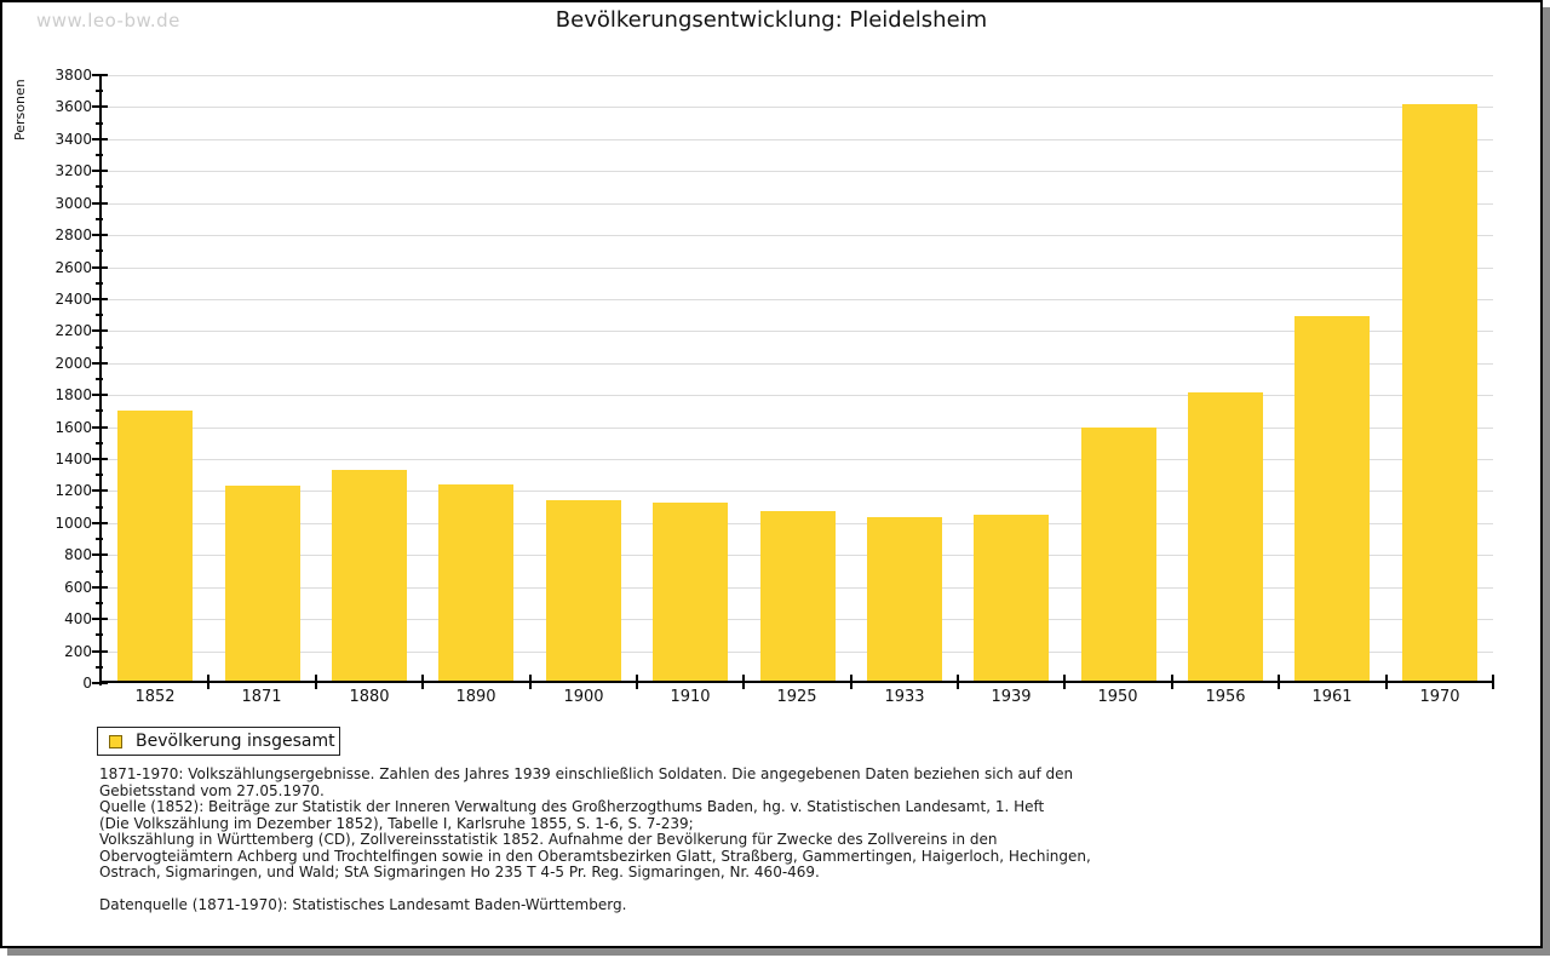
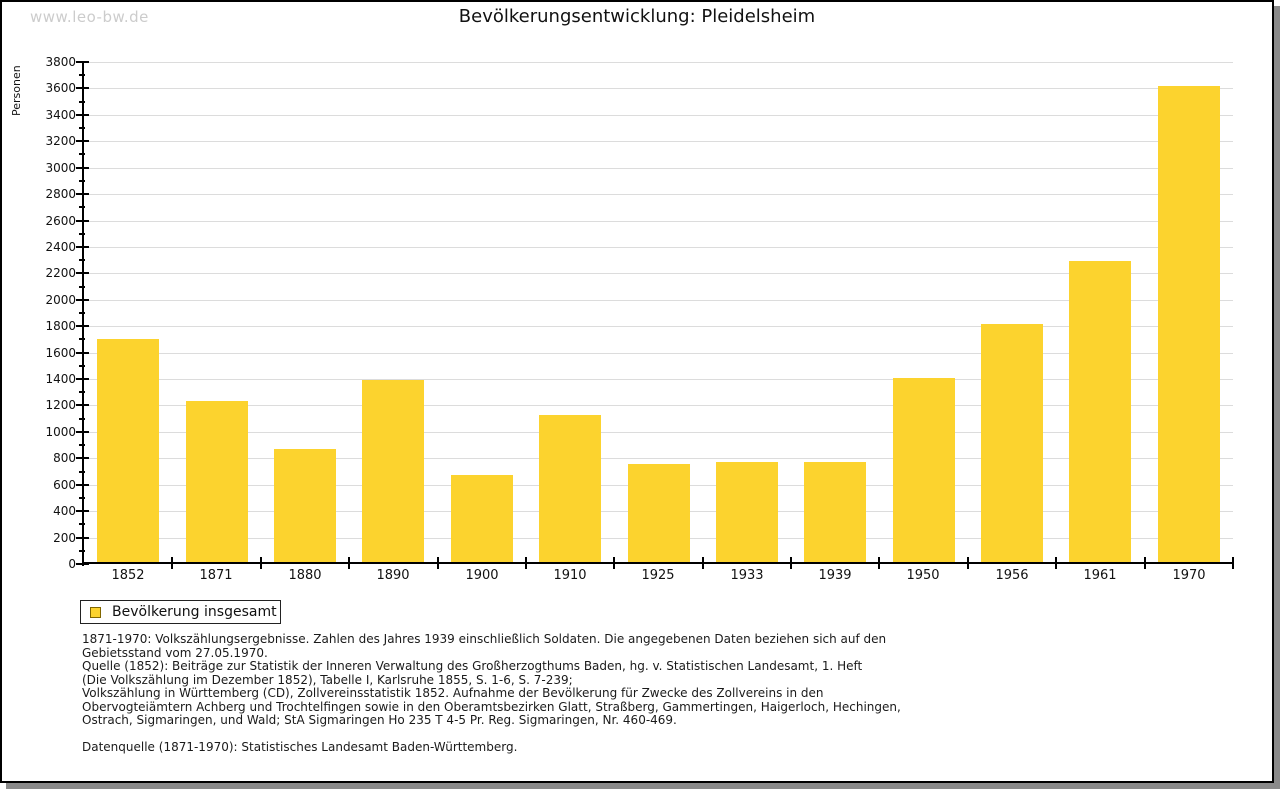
1880: 1340 -> 870
1890: 1240 -> 1390
1900: 1140 -> 670
1925: 1080 -> 760
1933: 1040 -> 770
1939: 1060 -> 770
1950: 1600 -> 1410
